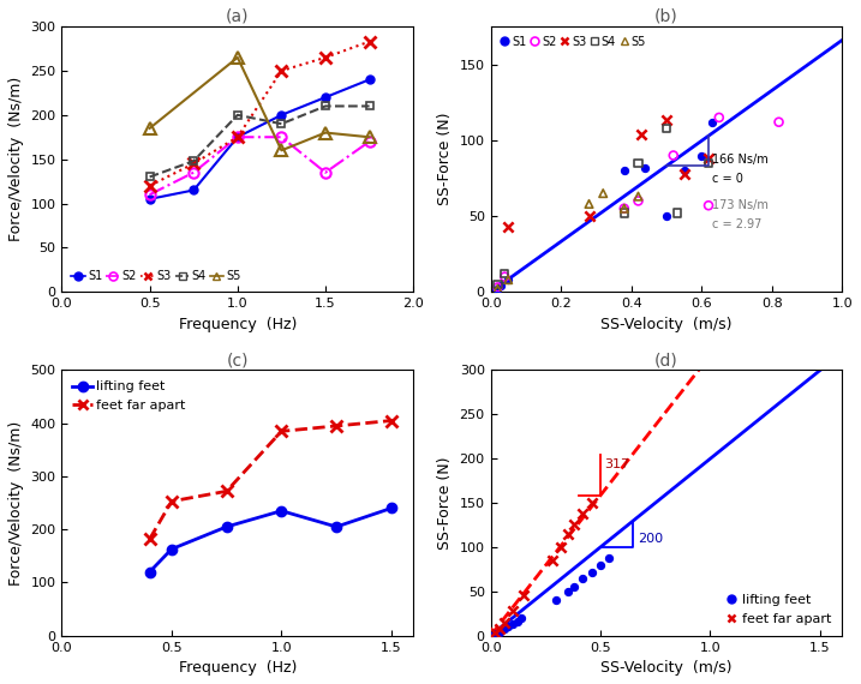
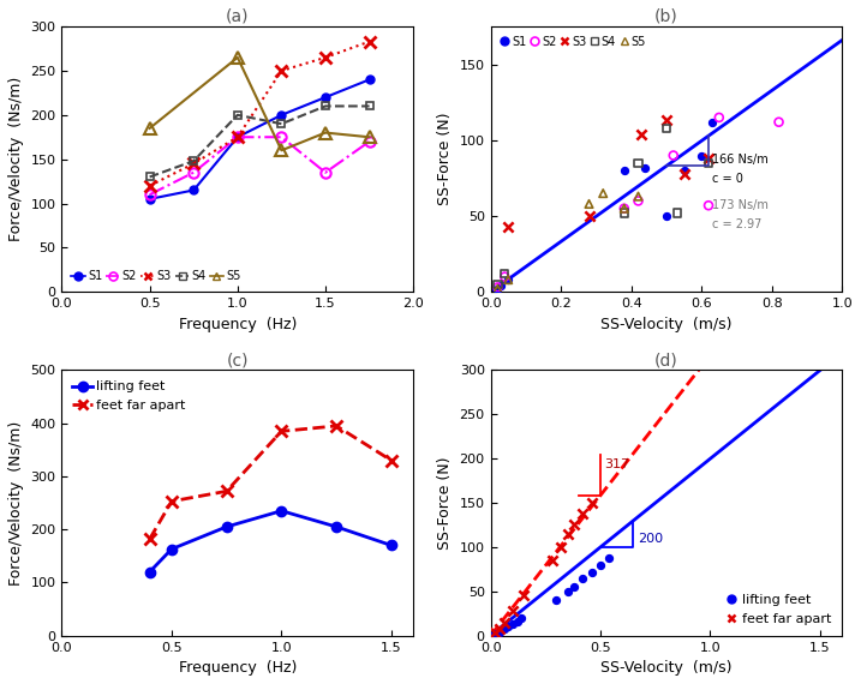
(c)/lifting feet/1.5: 240 -> 170
(c)/feet far apart/1.5: 405 -> 330
